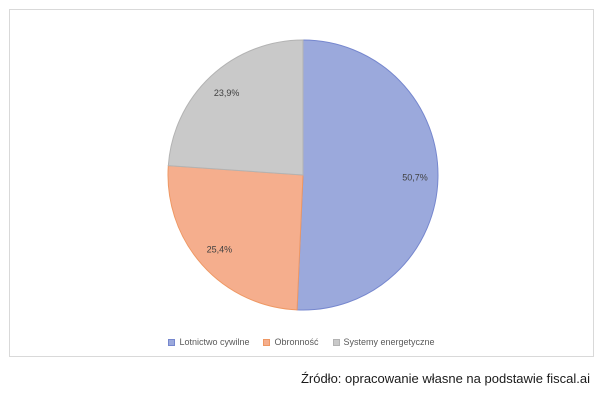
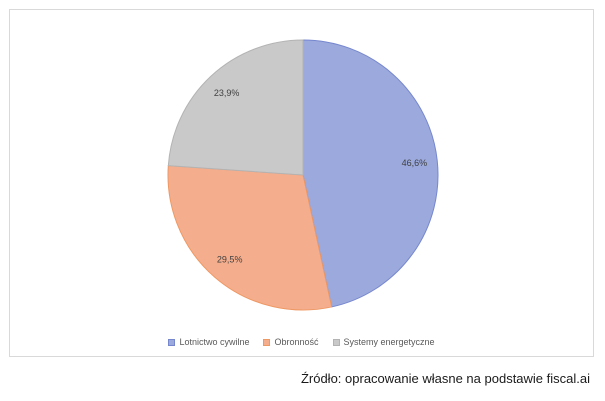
Lotnictwo cywilne: 50,7% -> 46,6%
Obronność: 25,4% -> 29,5%
